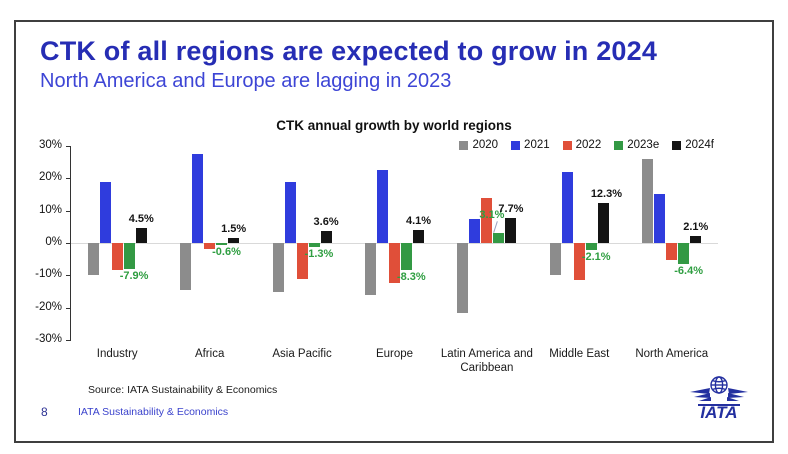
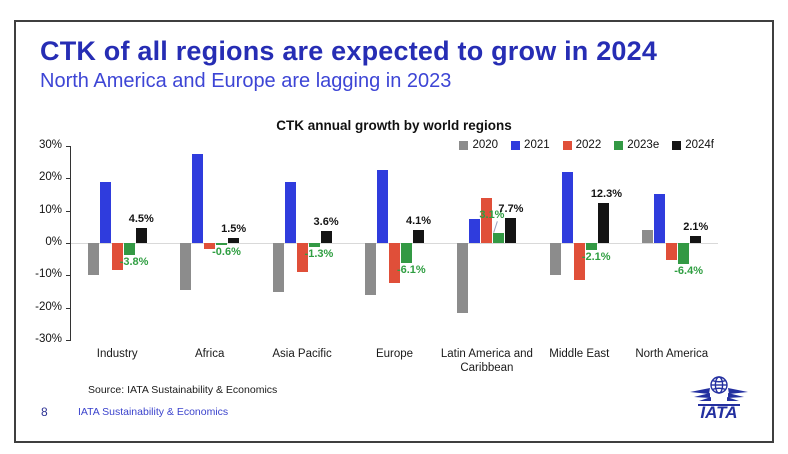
2023e/Industry: -7.9% -> -3.8%
2022/Asia Pacific: -11% -> -9%
2023e/Europe: -8.3% -> -6.1%
2020/North America: 26% -> 4%
